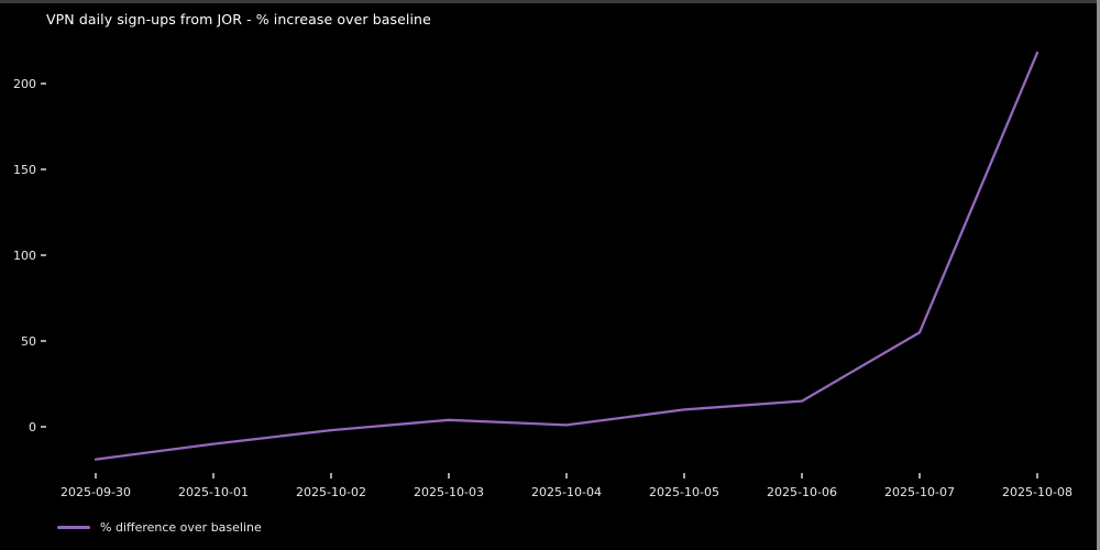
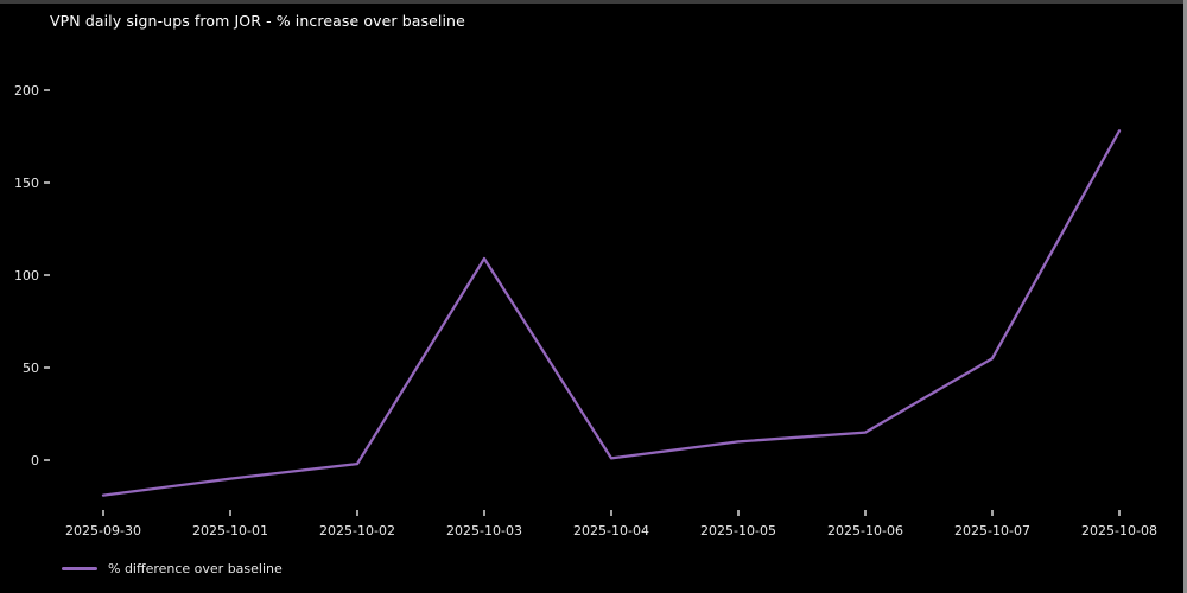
2025-10-03: 4 -> 109
2025-10-08: 218 -> 178
